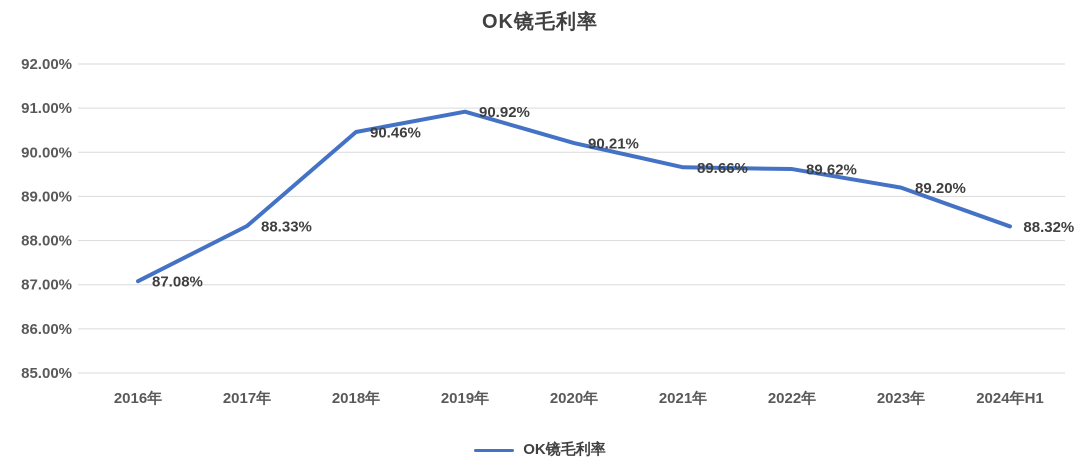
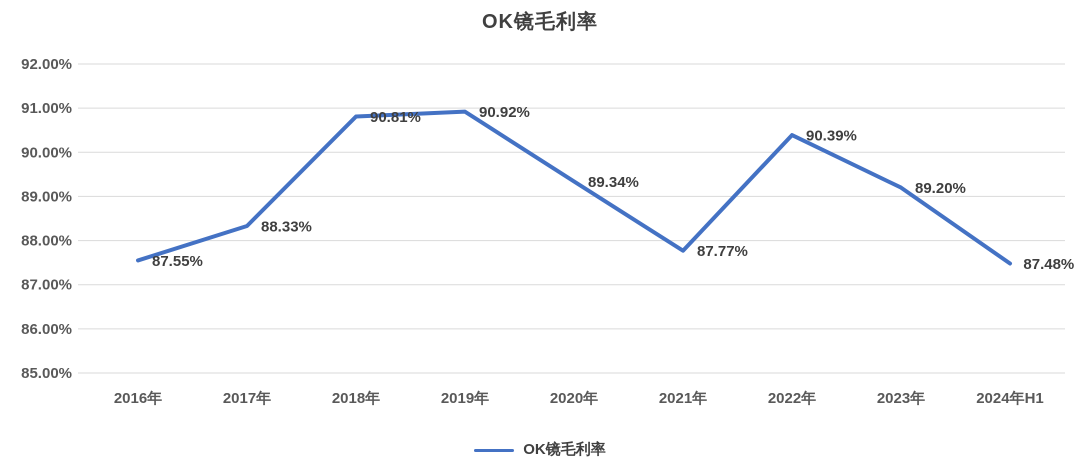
2016年: 87.08% -> 87.55%
2018年: 90.46% -> 90.81%
2020年: 90.21% -> 89.34%
2021年: 89.66% -> 87.77%
2022年: 89.62% -> 90.39%
2024年H1: 88.32% -> 87.48%
